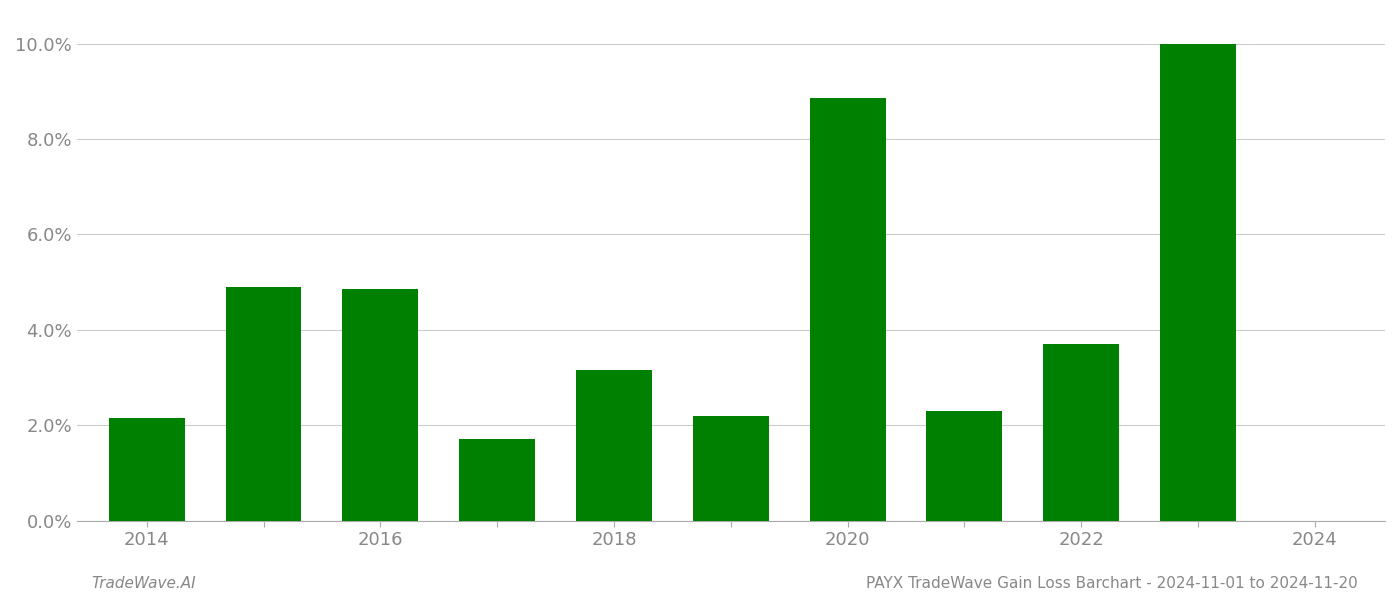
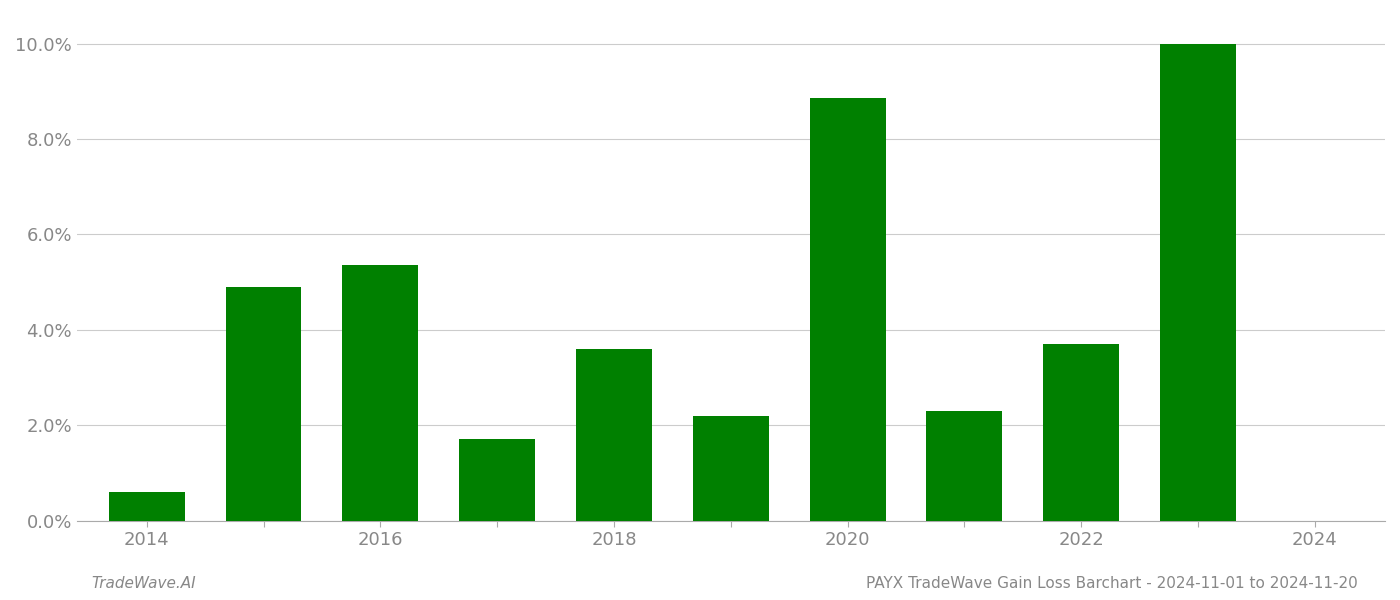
2014: 2.15% -> 0.60%
2016: 4.85% -> 5.35%
2018: 3.15% -> 3.60%
